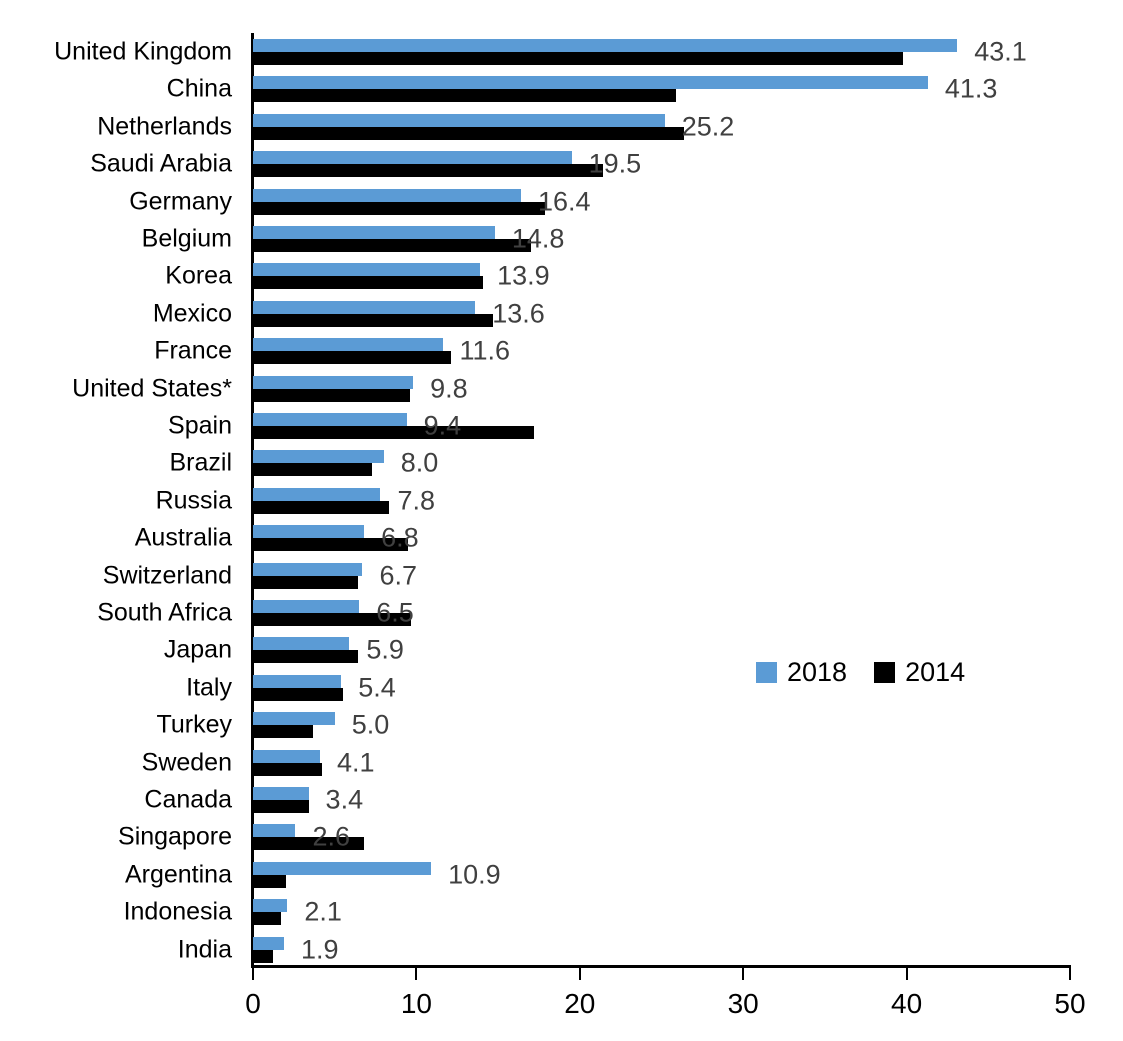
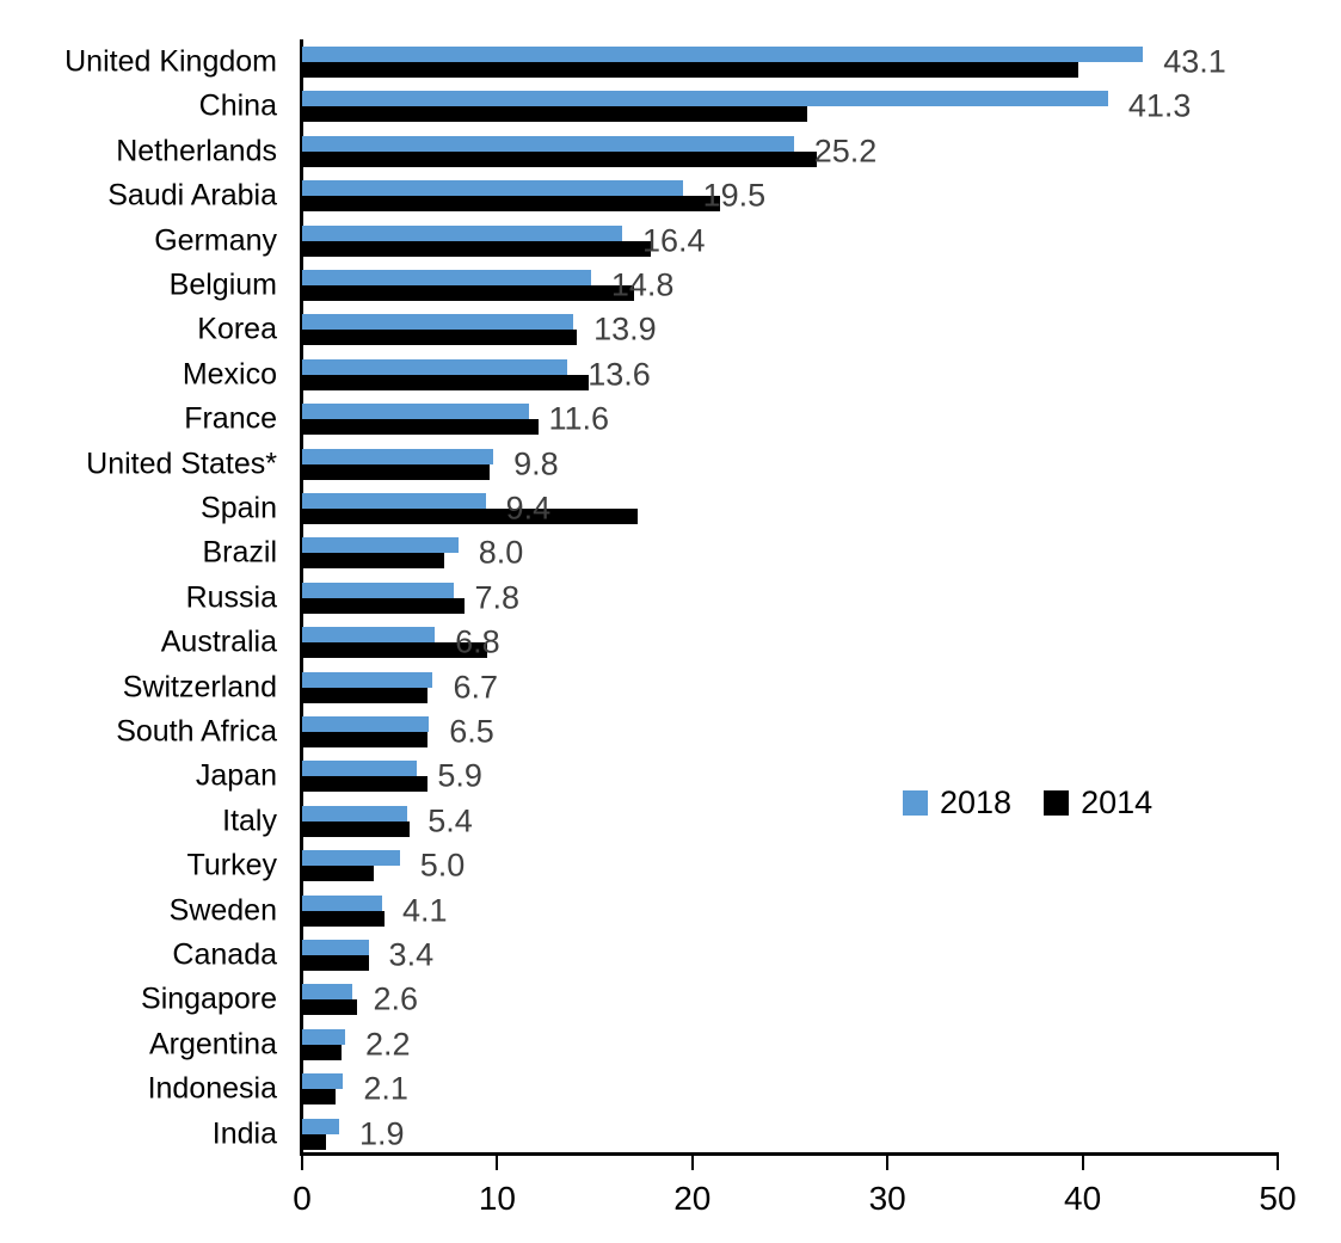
2014/South Africa: 9.7 -> 6.4
2014/Singapore: 6.8 -> 2.8
2018/Argentina: 10.9 -> 2.2
